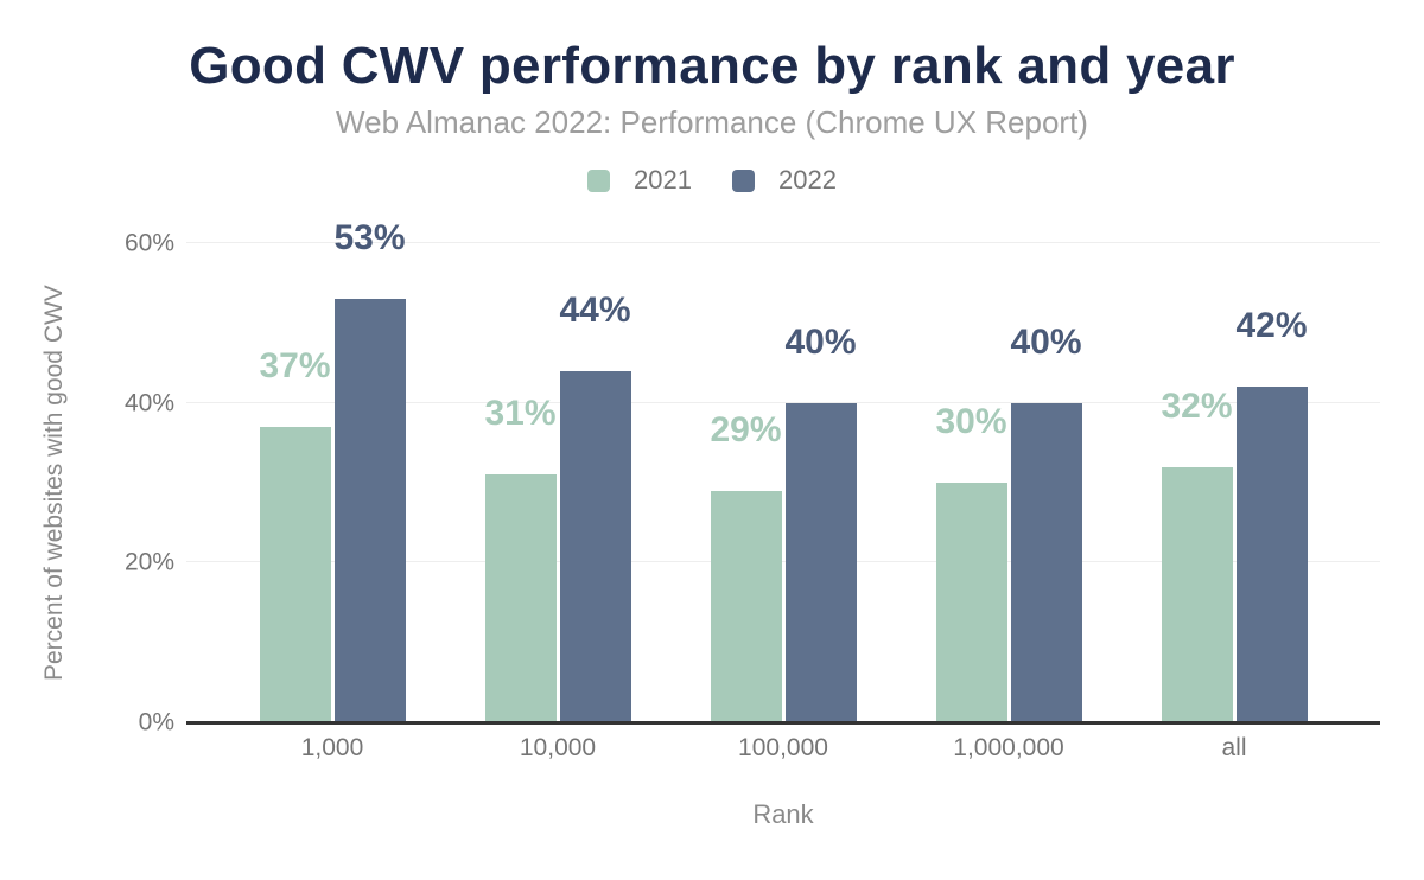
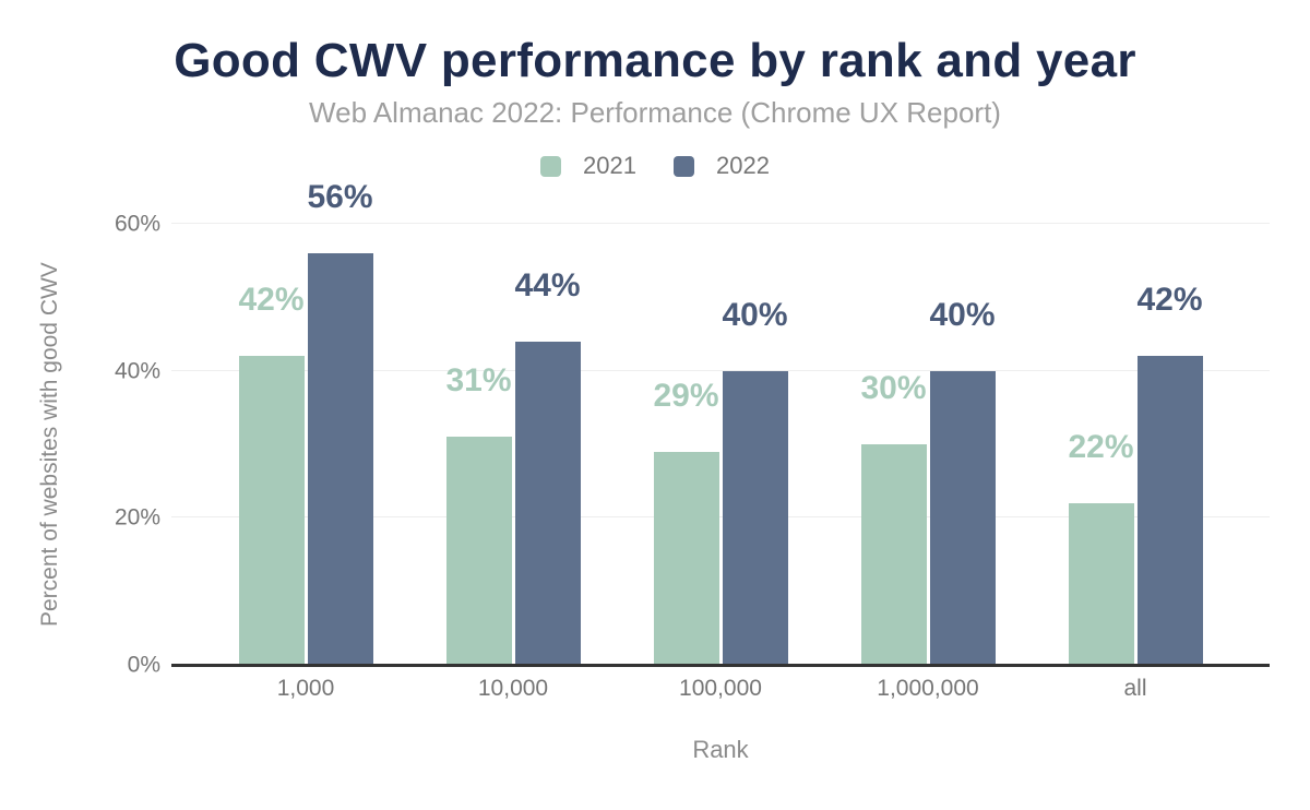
2021/1,000: 37% -> 42%
2022/1,000: 53% -> 56%
2021/all: 32% -> 22%
